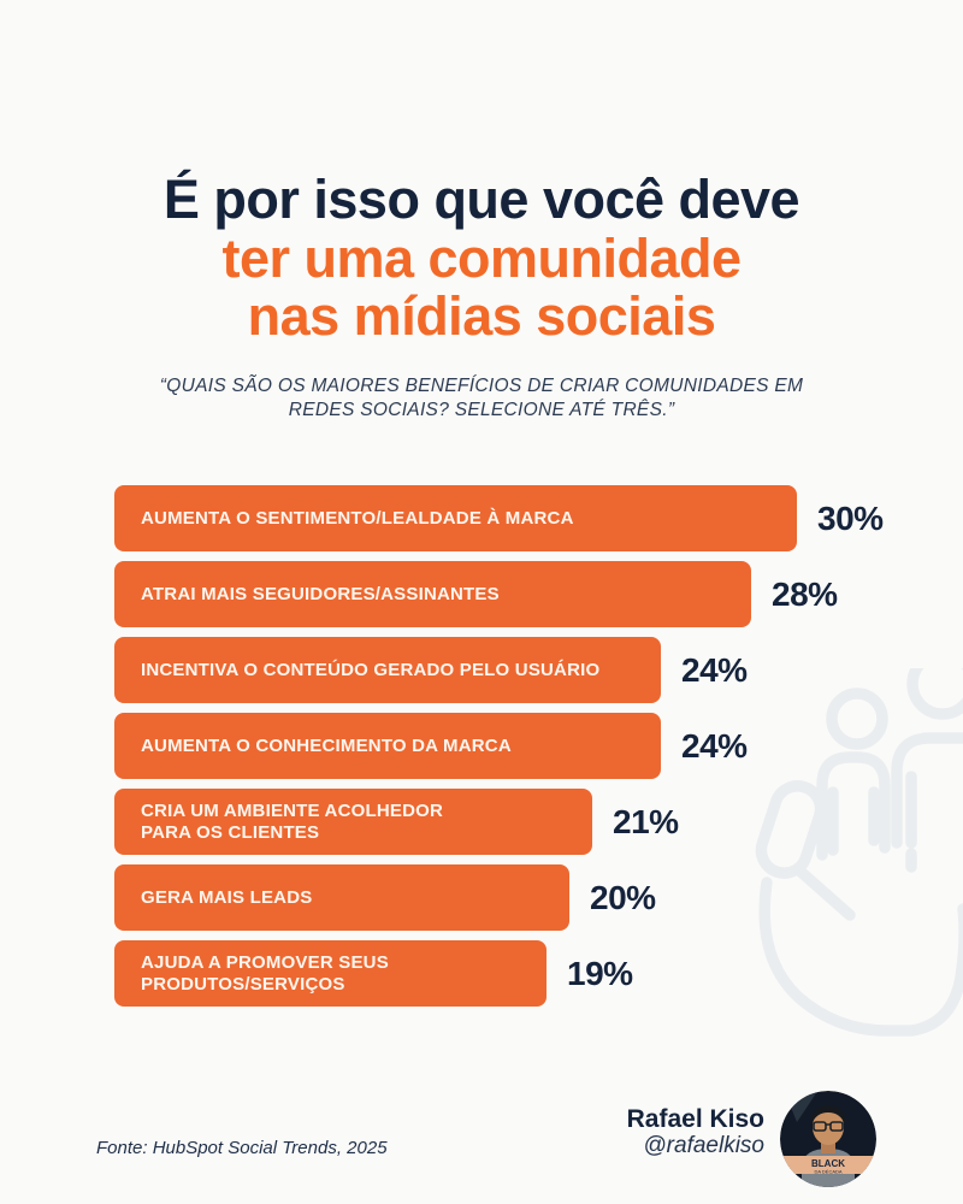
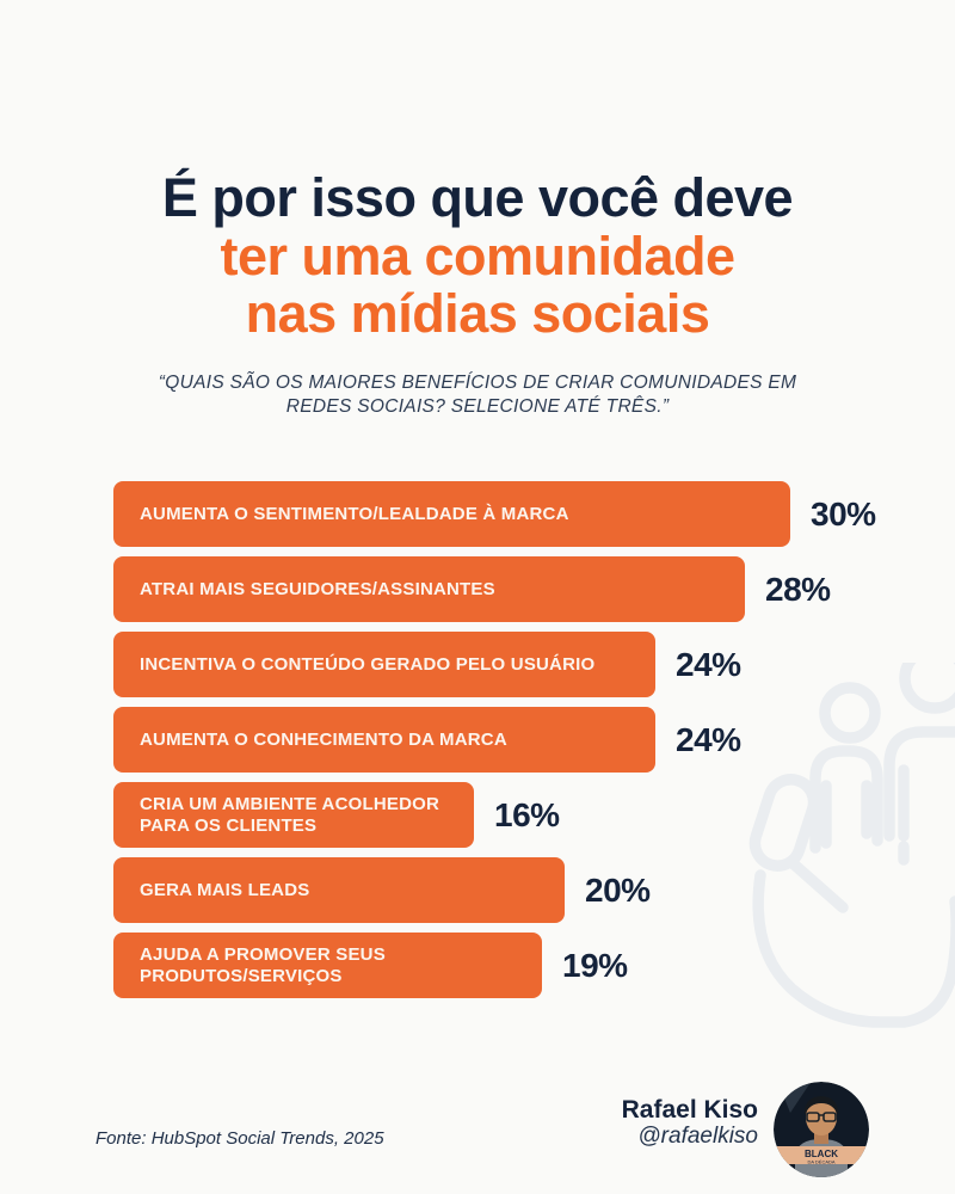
CRIA UM AMBIENTE ACOLHEDOR PARA OS CLIENTES: 21% -> 16%
